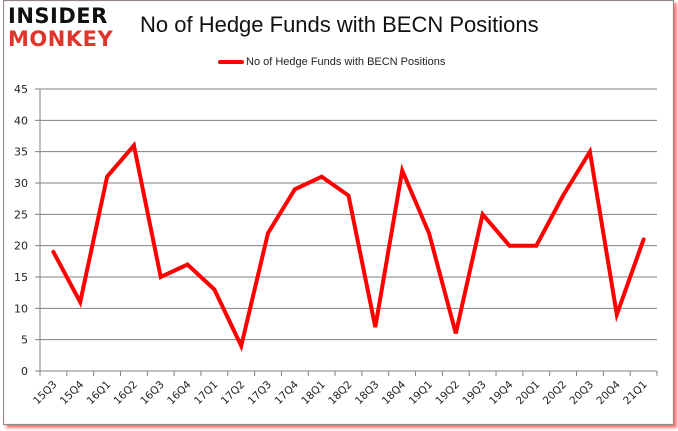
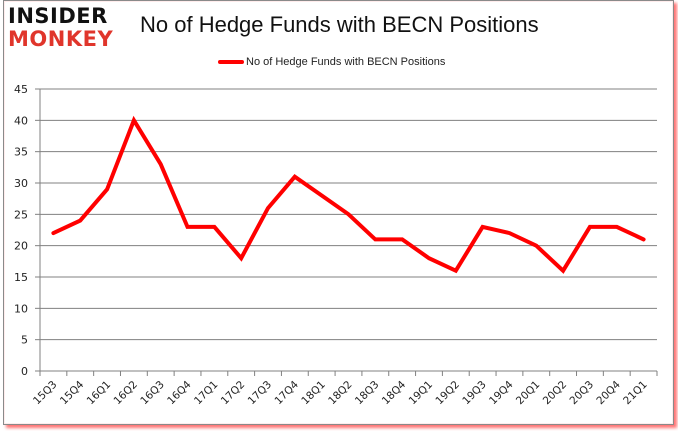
15Q3: 19 -> 22
15Q4: 11 -> 24
16Q1: 31 -> 29
16Q2: 36 -> 40
16Q3: 15 -> 33
16Q4: 17 -> 23
17Q1: 13 -> 23
17Q2: 4 -> 18
17Q3: 22 -> 26
17Q4: 29 -> 31
18Q1: 31 -> 28
18Q2: 28 -> 25
18Q3: 7 -> 21
18Q4: 32 -> 21
19Q1: 22 -> 18
19Q2: 6 -> 16
19Q3: 25 -> 23
19Q4: 20 -> 22
20Q2: 28 -> 16
20Q3: 35 -> 23
20Q4: 9 -> 23
